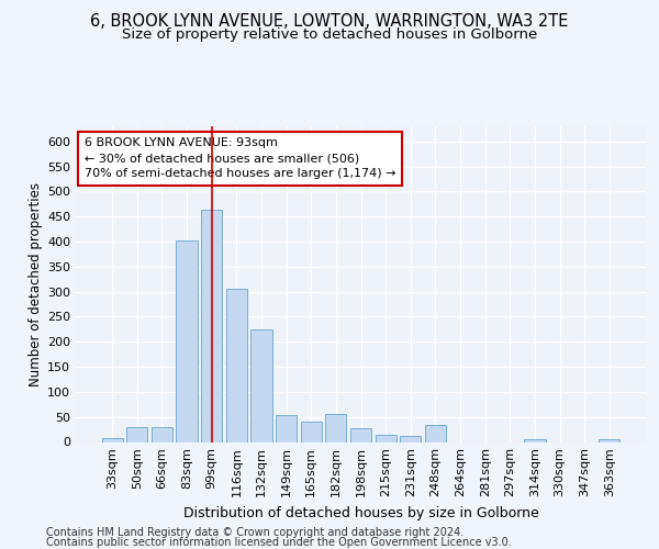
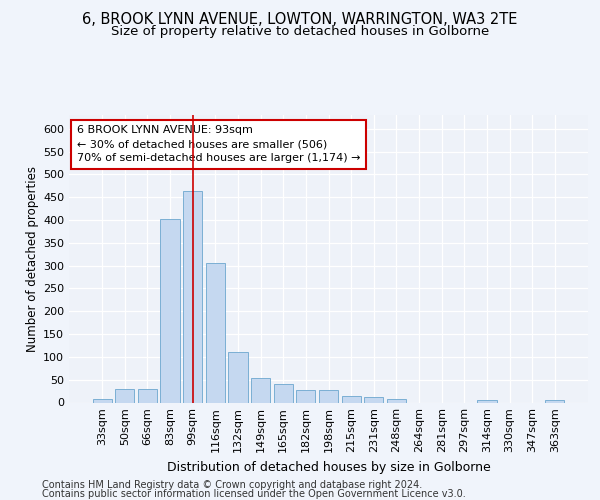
132sqm: 225 -> 110
182sqm: 55 -> 27
248sqm: 35 -> 7
